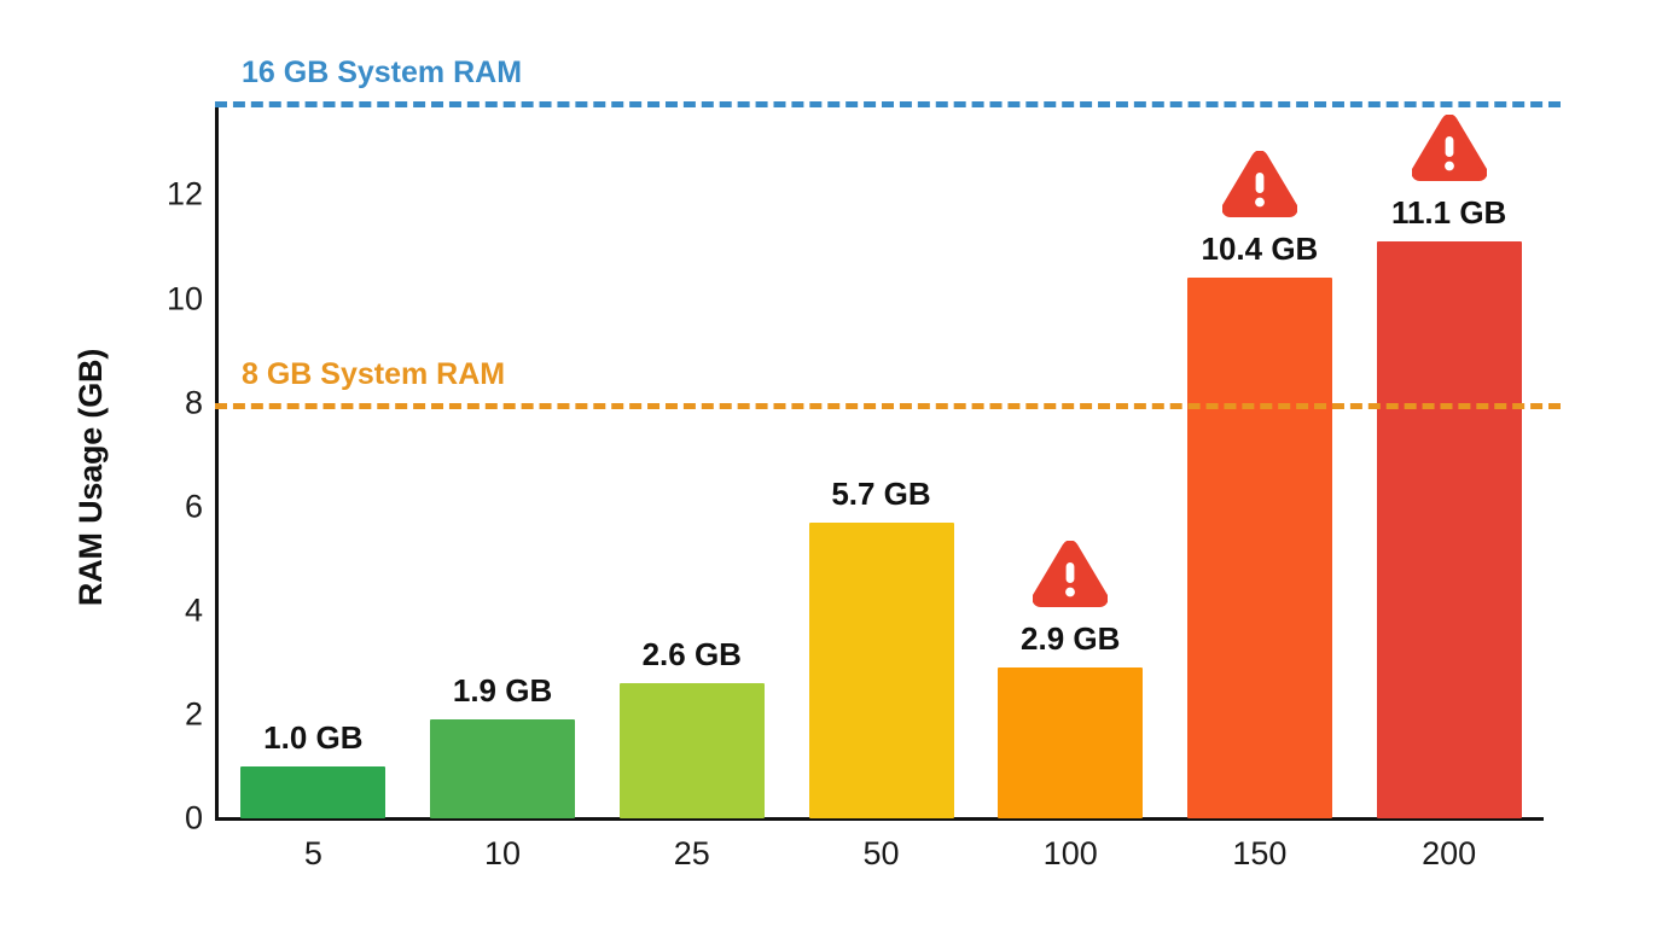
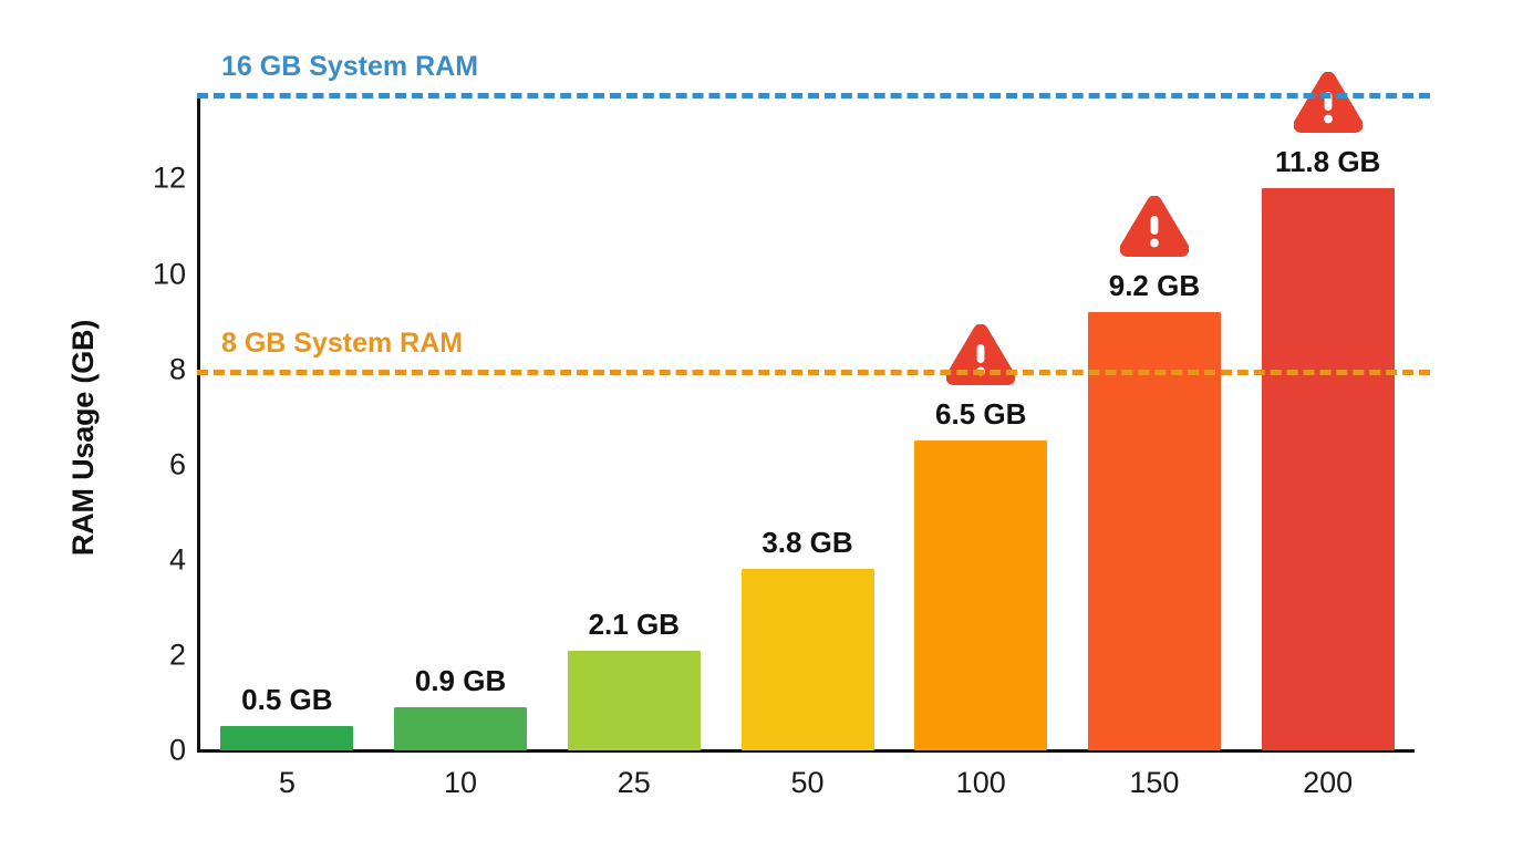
5: 1.0 -> 0.5
10: 1.9 -> 0.9
25: 2.6 -> 2.1
50: 5.7 -> 3.8
100: 2.9 -> 6.5
150: 10.4 -> 9.2
200: 11.1 -> 11.8
